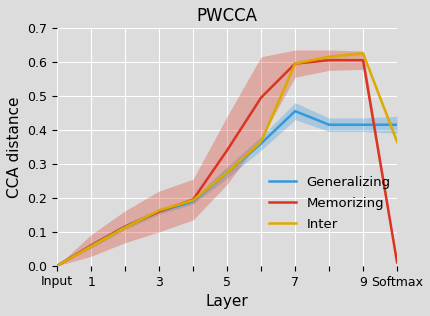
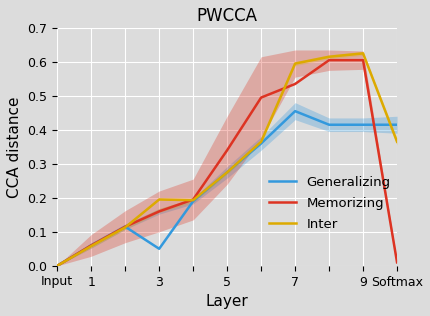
Generalizing/3: 0.160 -> 0.050
Inter/3: 0.163 -> 0.195
Memorizing/7: 0.595 -> 0.535
